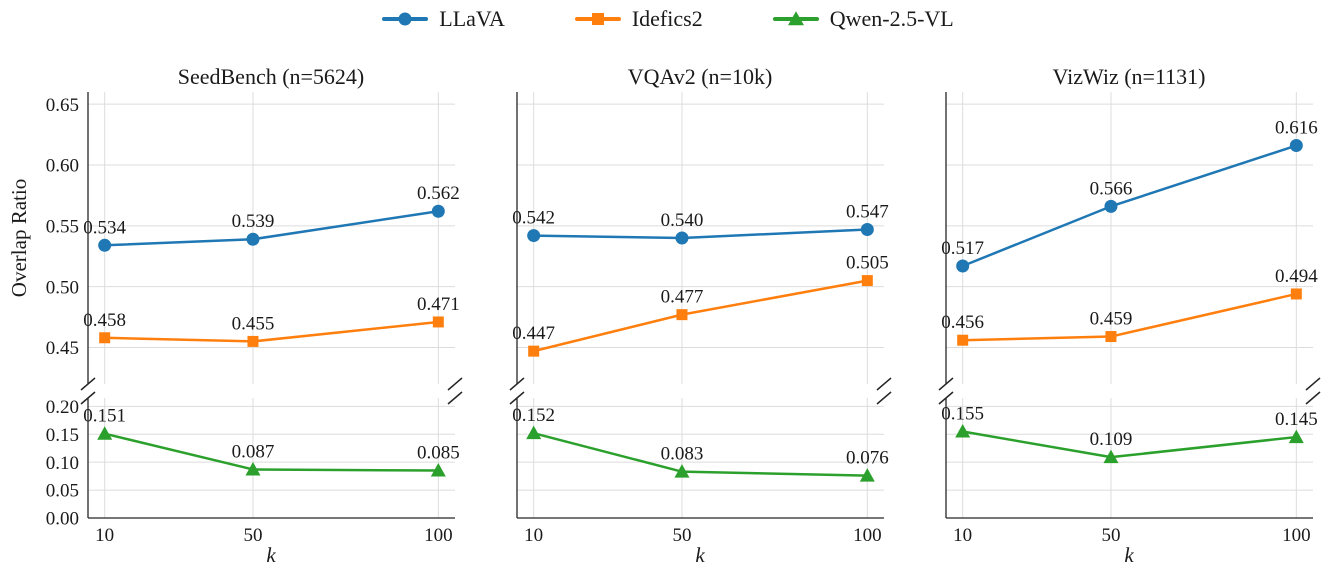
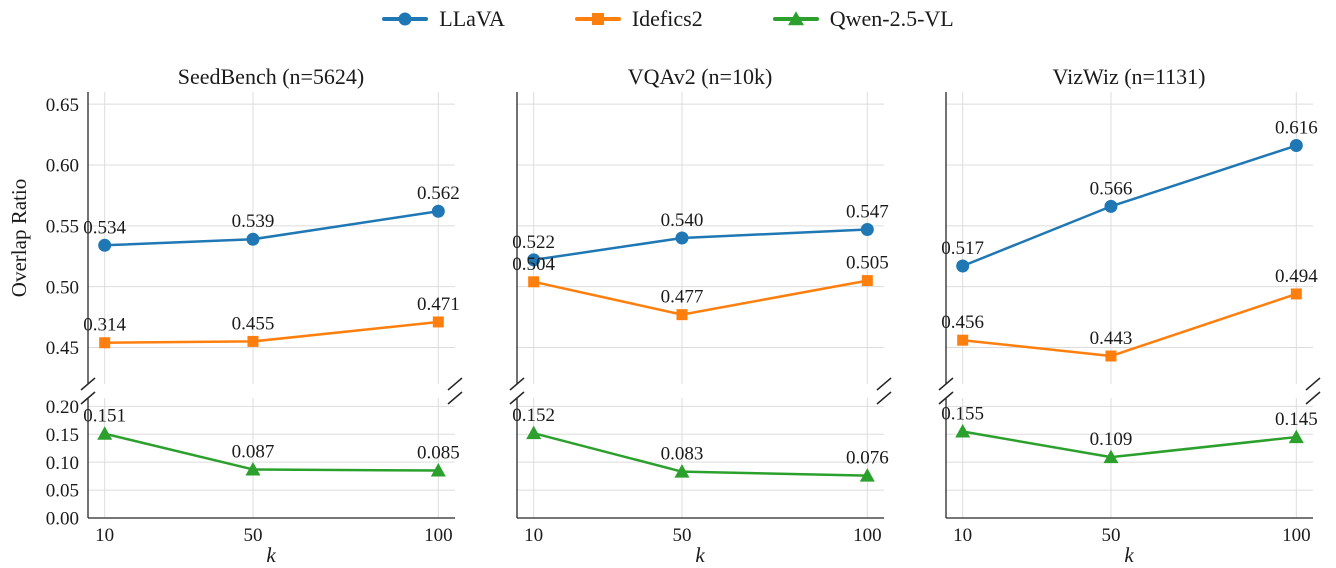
SeedBench (n=5624)/Idefics2/10: 0.458 -> 0.314
VQAv2 (n=10k)/LLaVA/10: 0.542 -> 0.522
VQAv2 (n=10k)/Idefics2/10: 0.447 -> 0.504
VizWiz (n=1131)/Idefics2/50: 0.459 -> 0.443
